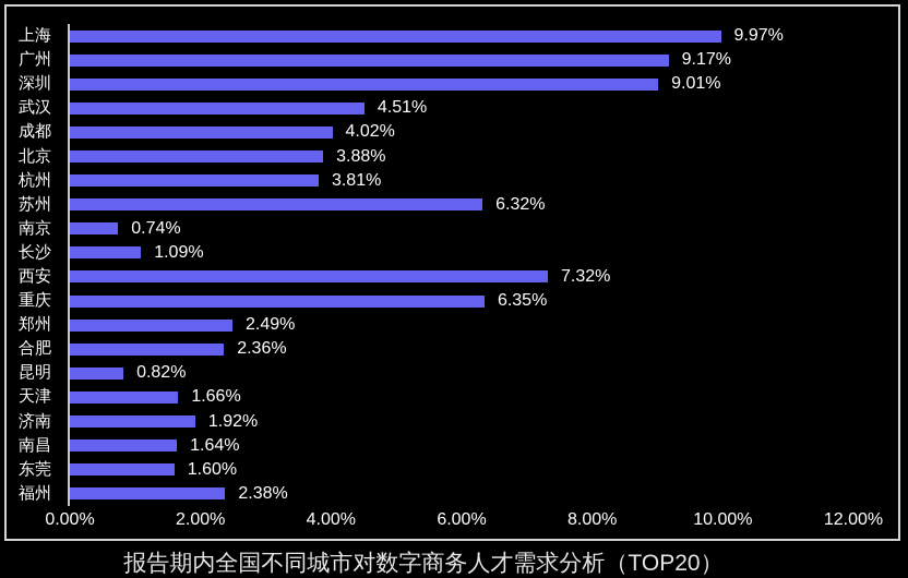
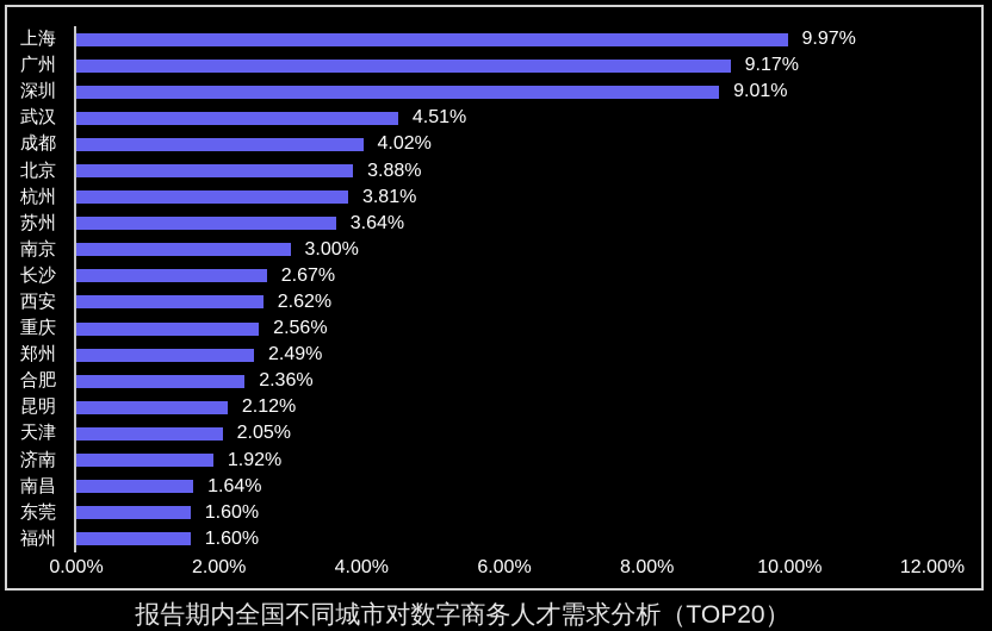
苏州: 6.32% -> 3.64%
南京: 0.74% -> 3.00%
长沙: 1.09% -> 2.67%
西安: 7.32% -> 2.62%
重庆: 6.35% -> 2.56%
昆明: 0.82% -> 2.12%
天津: 1.66% -> 2.05%
福州: 2.38% -> 1.60%
